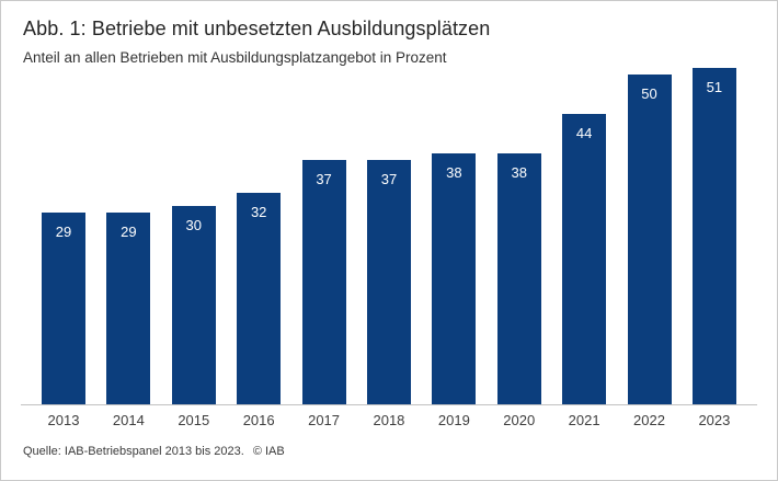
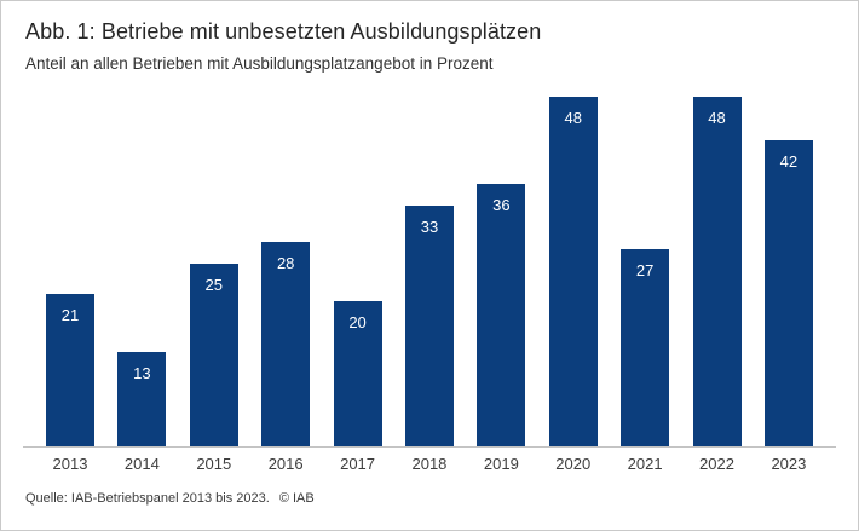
2013: 29 -> 21
2014: 29 -> 13
2015: 30 -> 25
2016: 32 -> 28
2017: 37 -> 20
2018: 37 -> 33
2019: 38 -> 36
2020: 38 -> 48
2021: 44 -> 27
2022: 50 -> 48
2023: 51 -> 42
